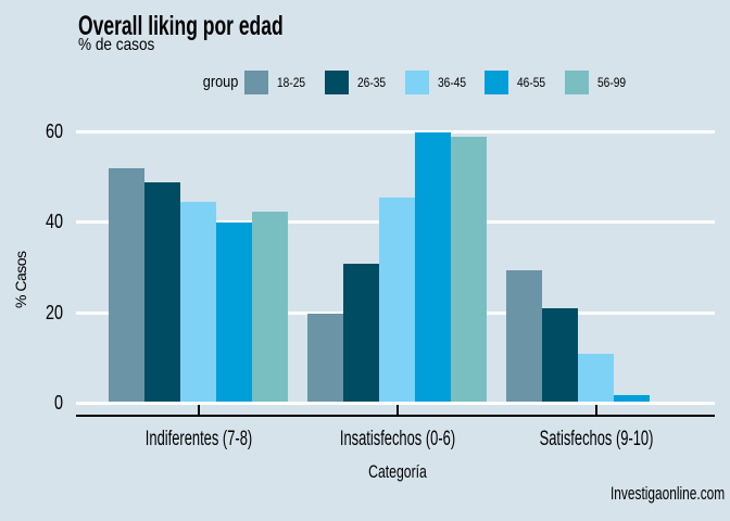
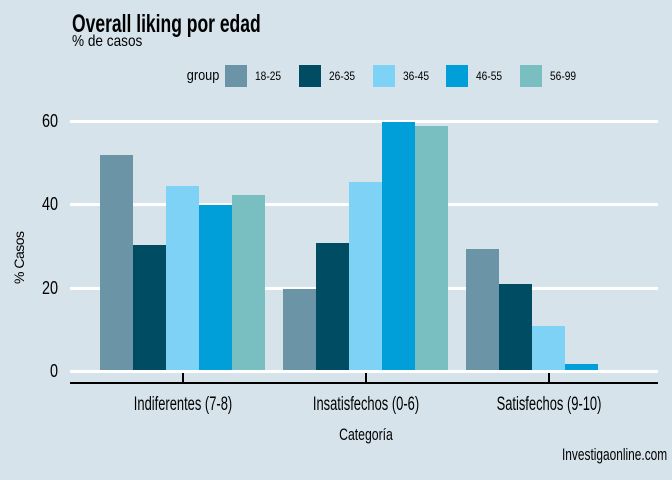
26-35/Indiferentes (7-8): 48 -> 30
